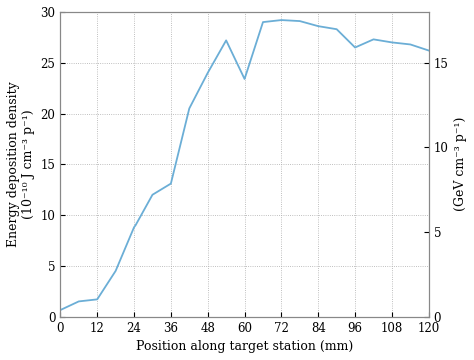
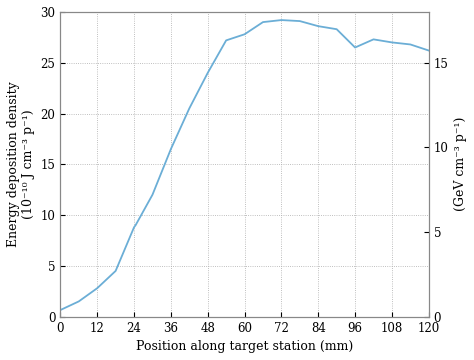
12: 1.7 -> 2.8
36: 13.1 -> 16.5
60: 23.4 -> 27.8
